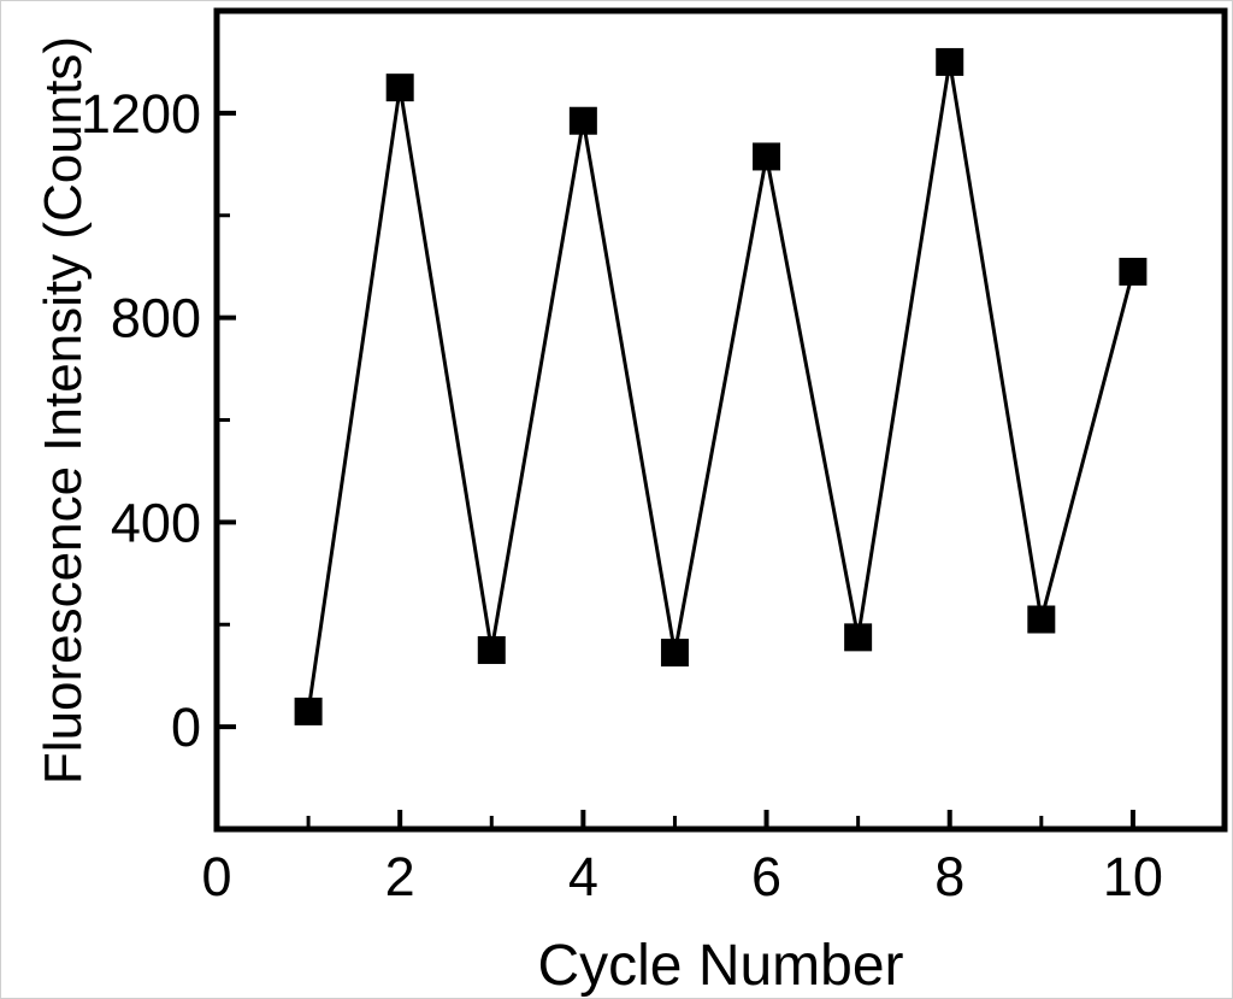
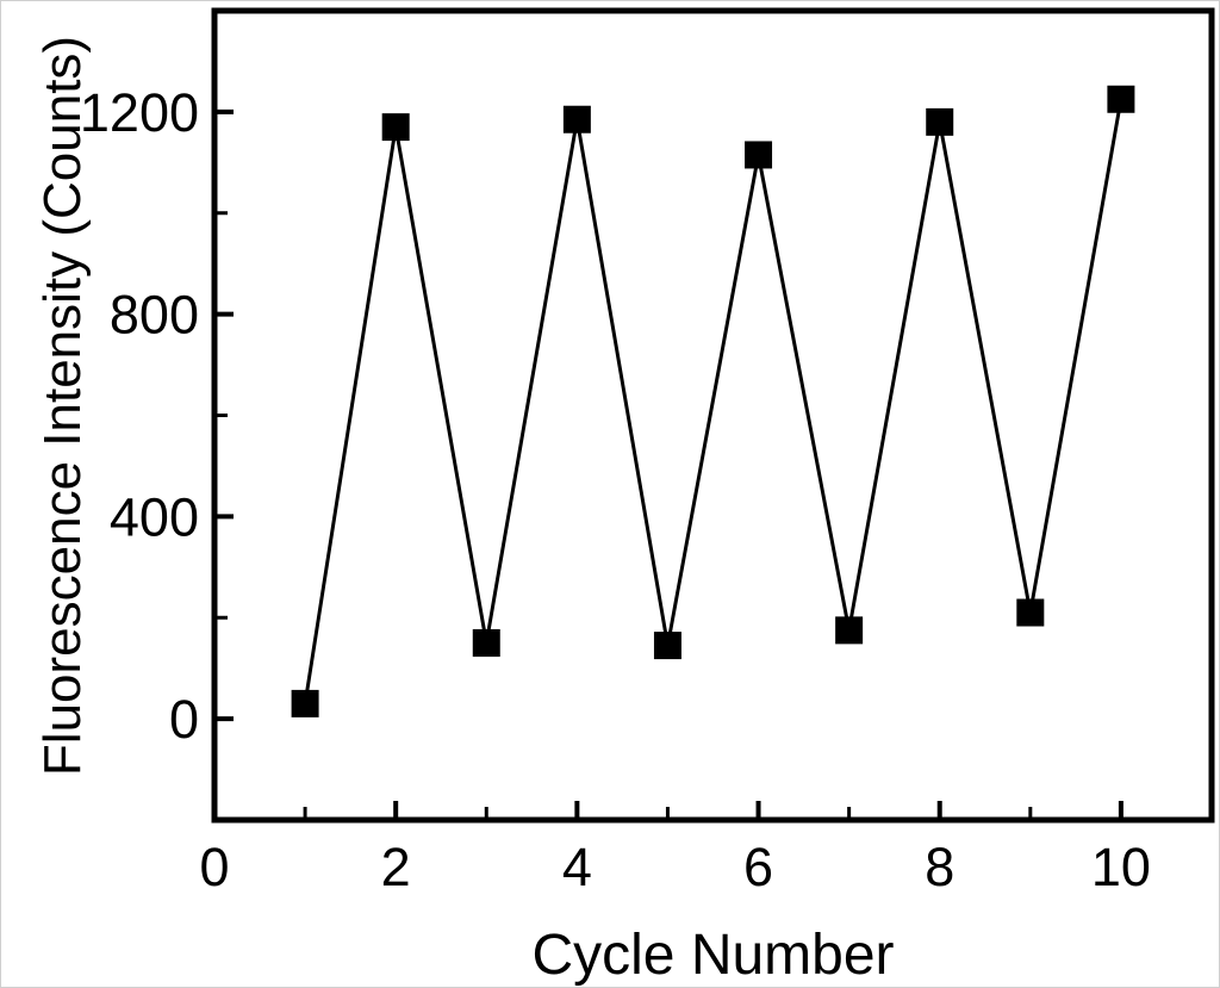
2: 1250 -> 1170
8: 1300 -> 1180
10: 890 -> 1220
